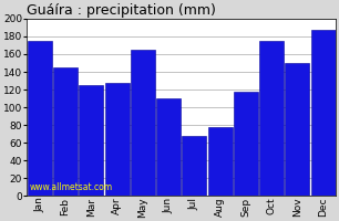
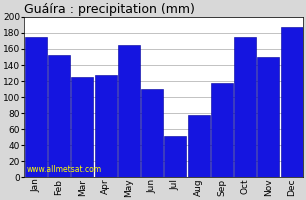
Feb: 145 -> 152
Jul: 68 -> 52
